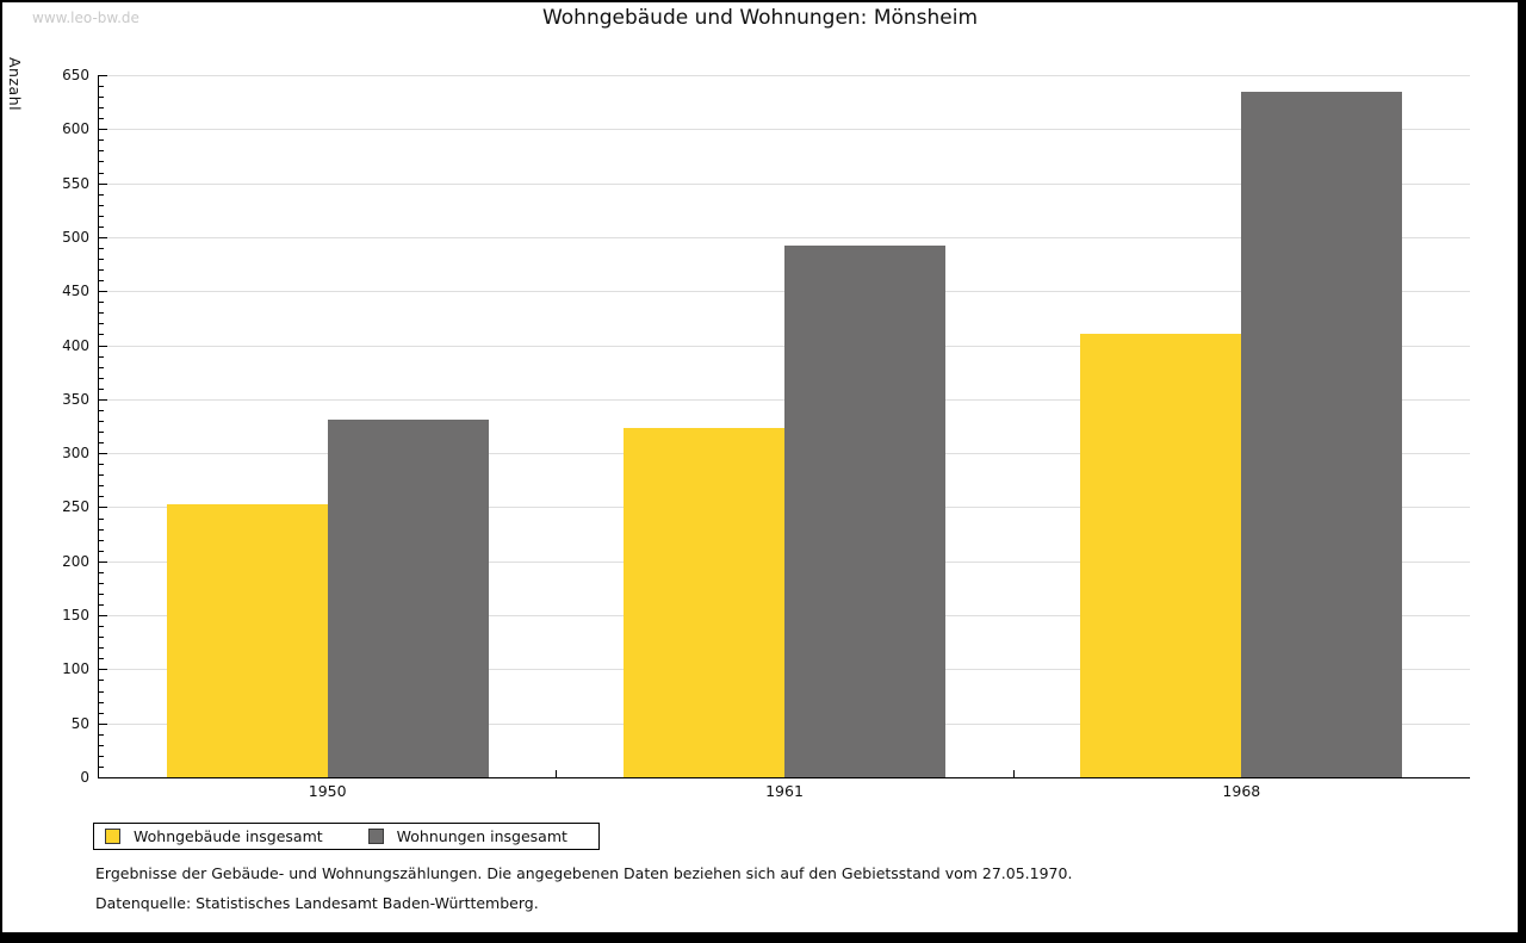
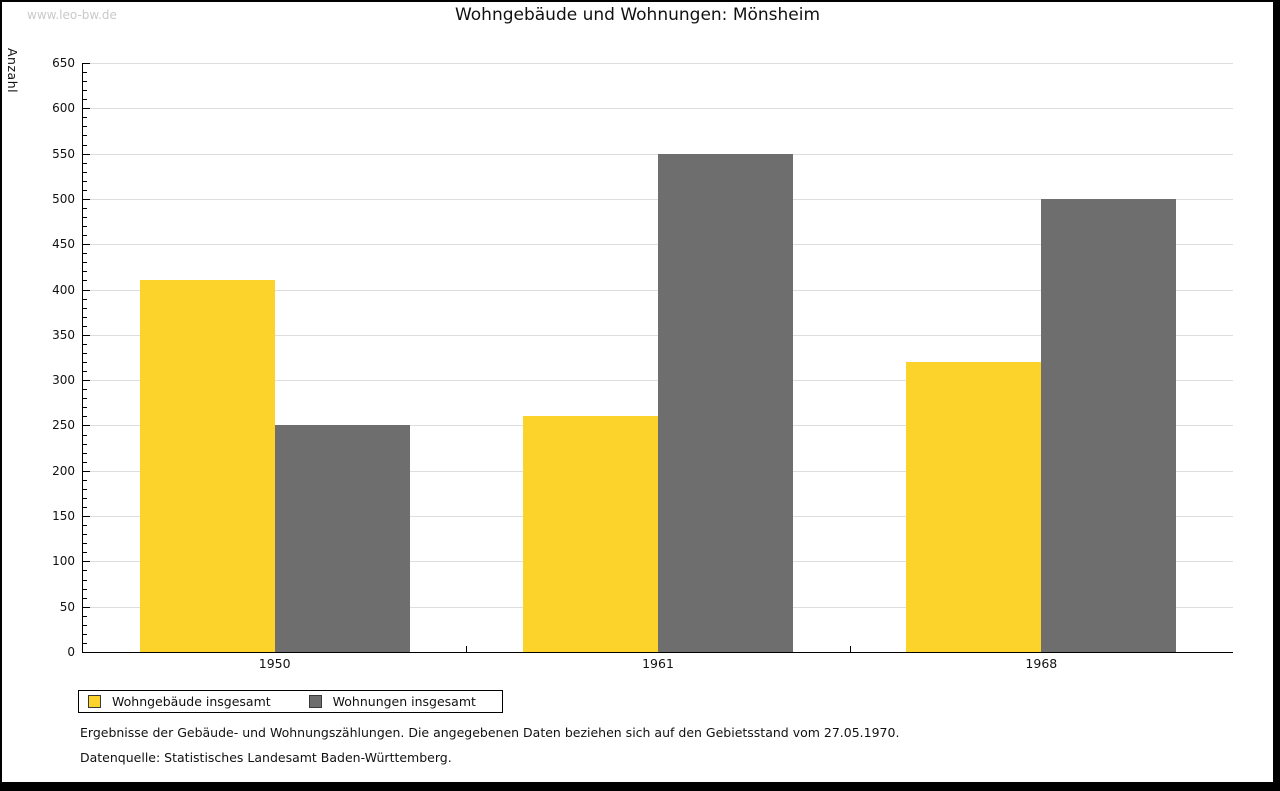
Wohngebäude insgesamt/1950: 250 -> 410
Wohnungen insgesamt/1950: 330 -> 250
Wohngebäude insgesamt/1961: 320 -> 260
Wohnungen insgesamt/1961: 490 -> 550
Wohngebäude insgesamt/1968: 410 -> 320
Wohnungen insgesamt/1968: 640 -> 500
